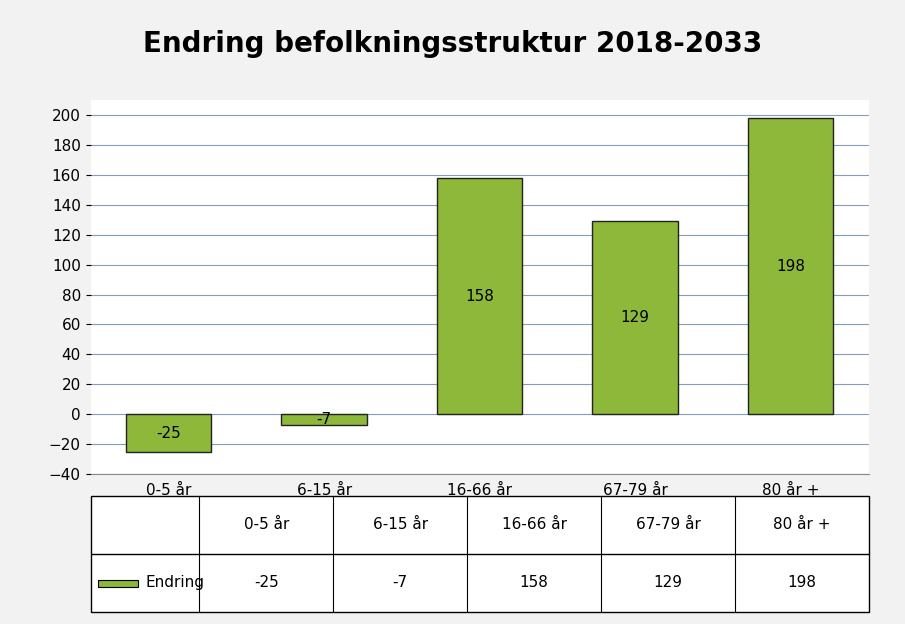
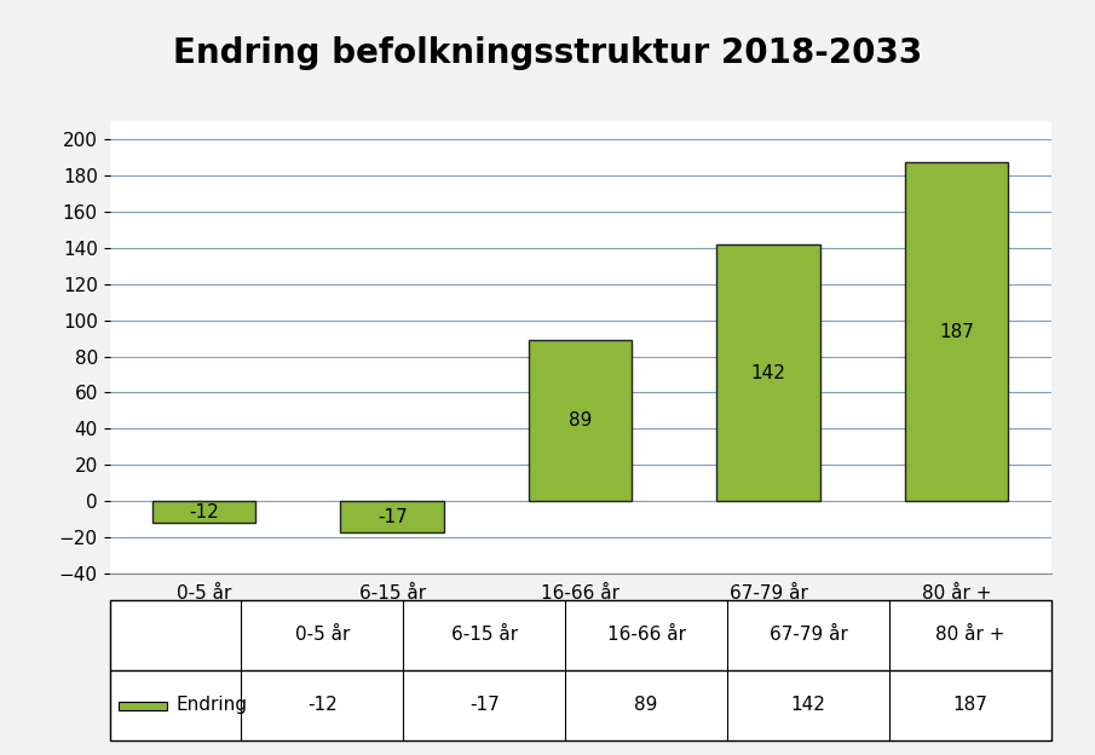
0-5 år: -25 -> -12
6-15 år: -7 -> -17
16-66 år: 158 -> 89
67-79 år: 129 -> 142
80 år +: 198 -> 187
